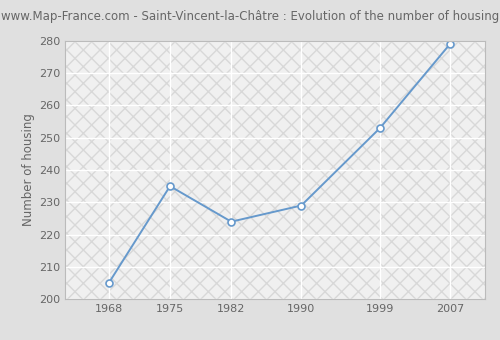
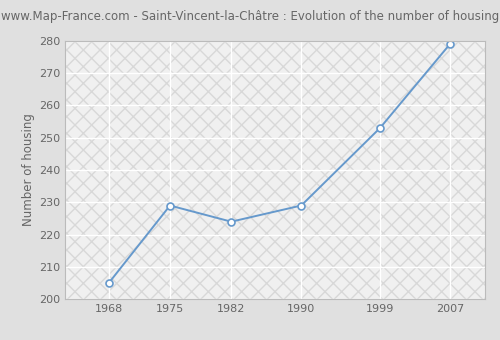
1975: 235 -> 229
